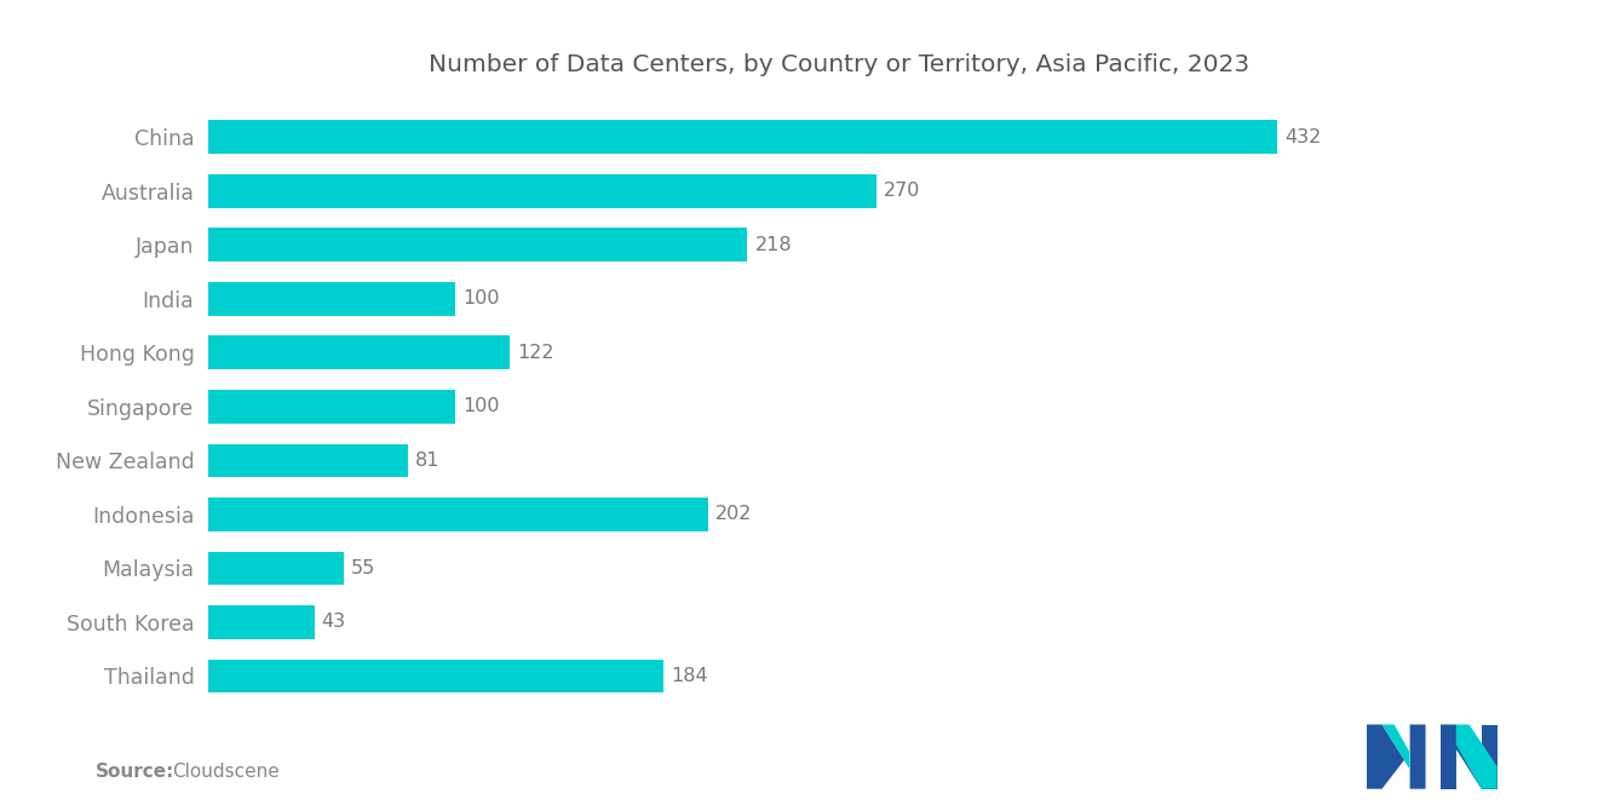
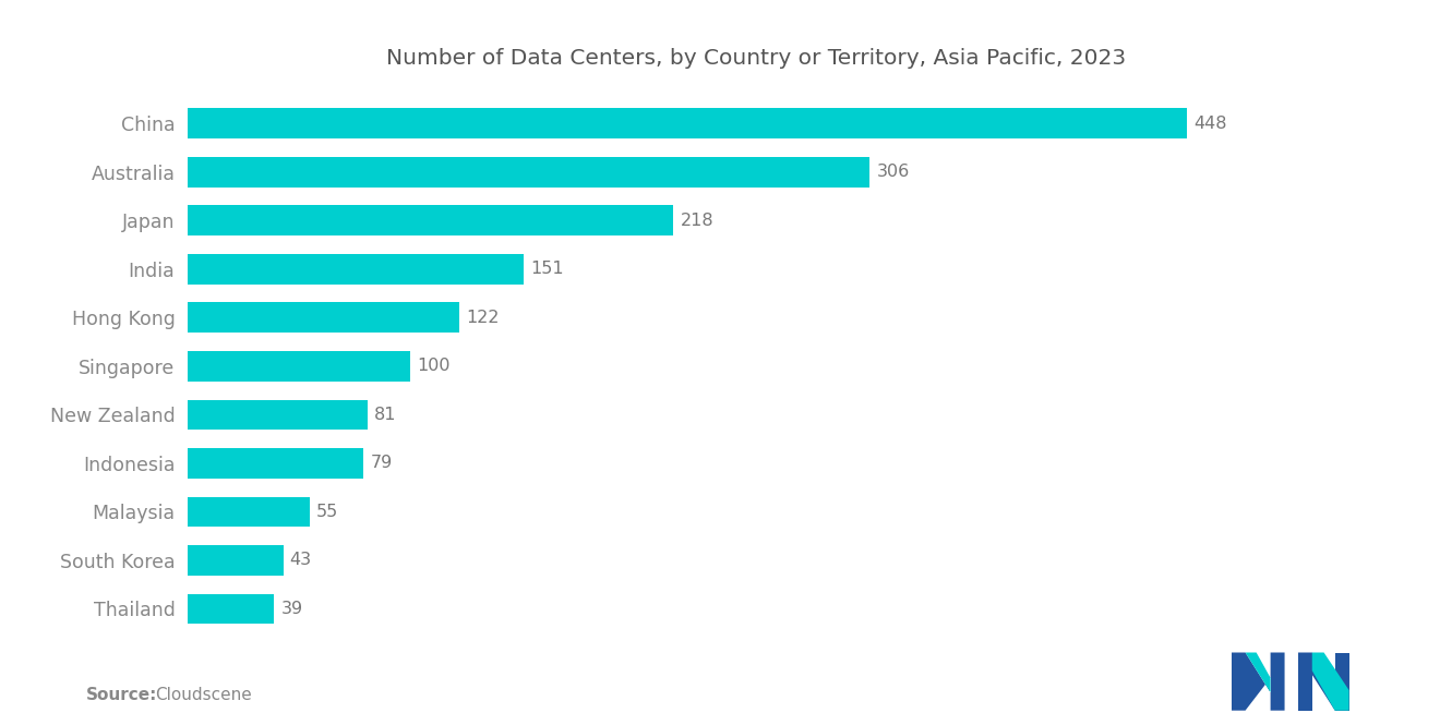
China: 432 -> 448
Australia: 270 -> 306
India: 100 -> 151
Indonesia: 202 -> 79
Thailand: 184 -> 39
